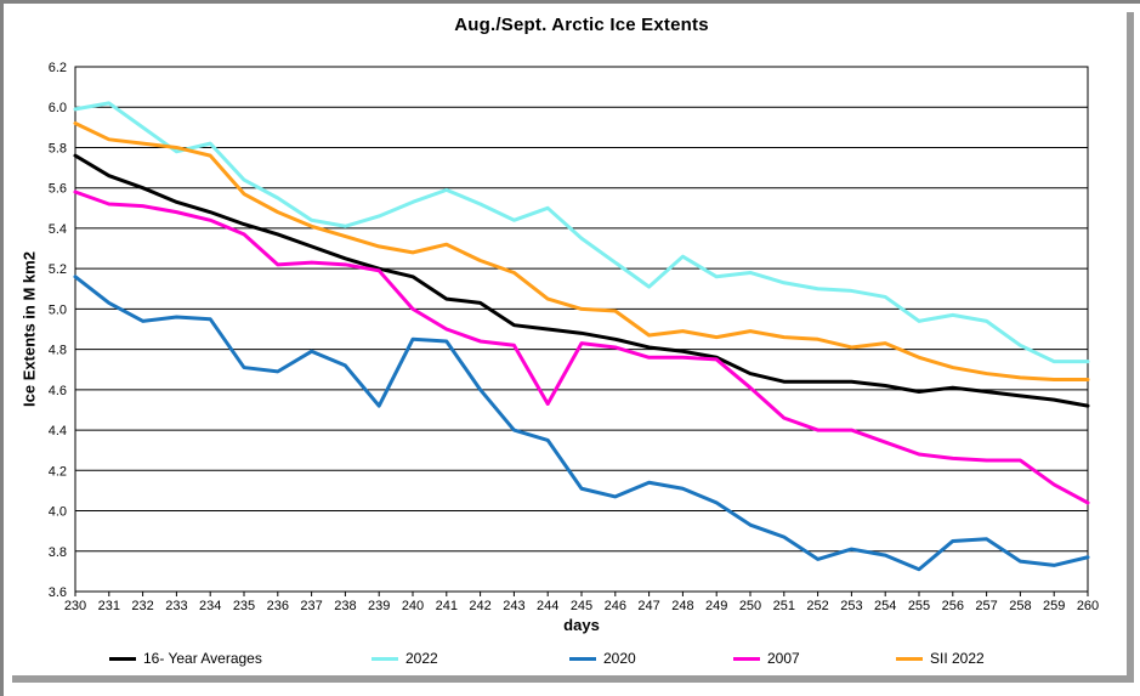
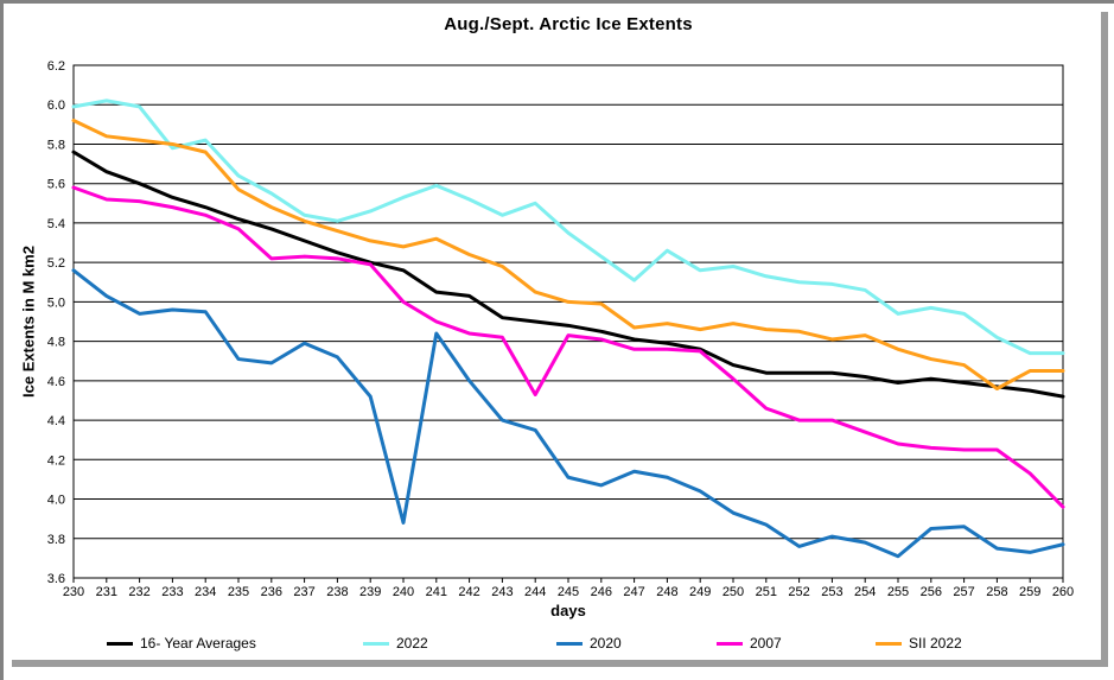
2022/232: 5.90 -> 5.99
2020/240: 4.85 -> 3.88
SII 2022/258: 4.66 -> 4.56
2007/260: 4.04 -> 3.96
